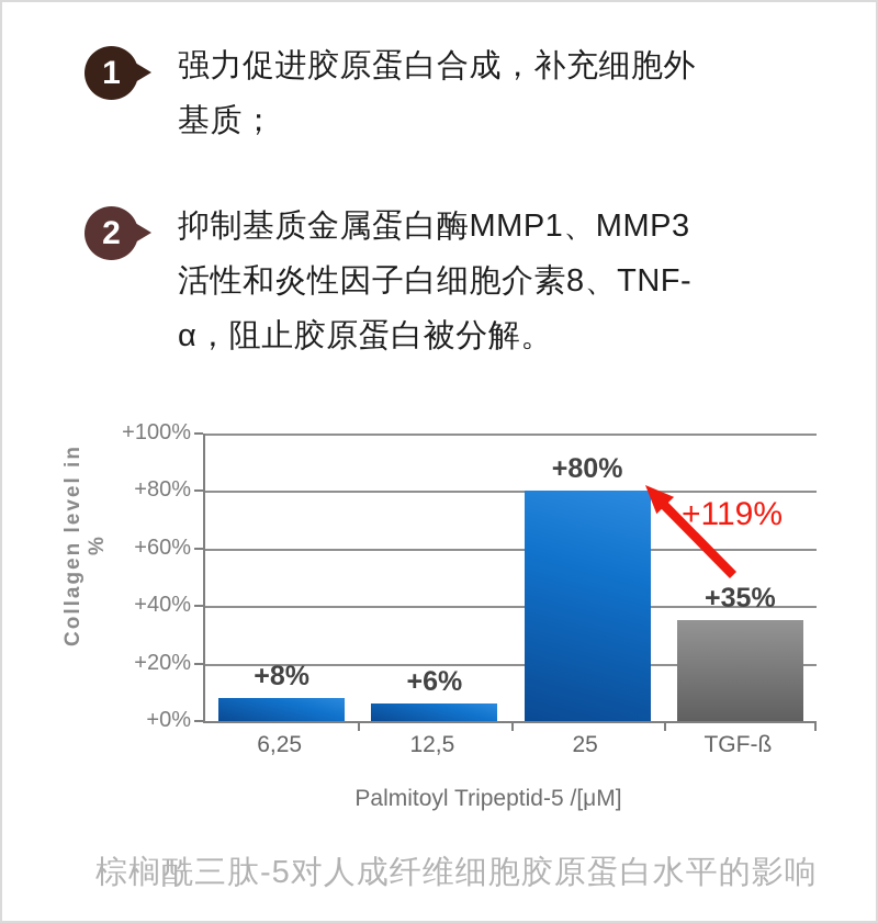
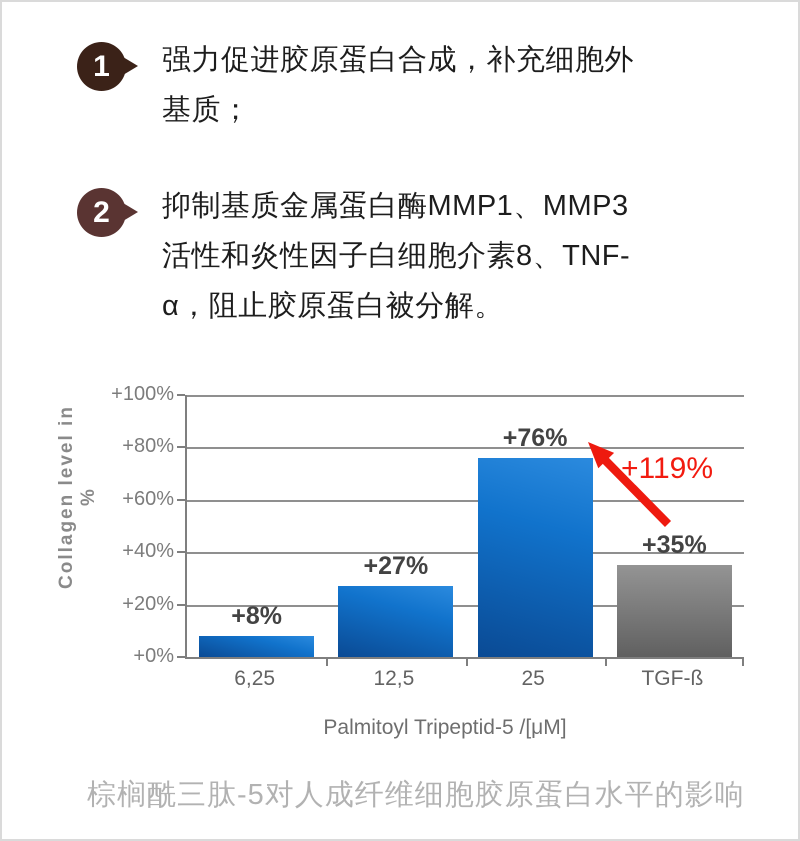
12,5: +6% -> +27%
25: +80% -> +76%
